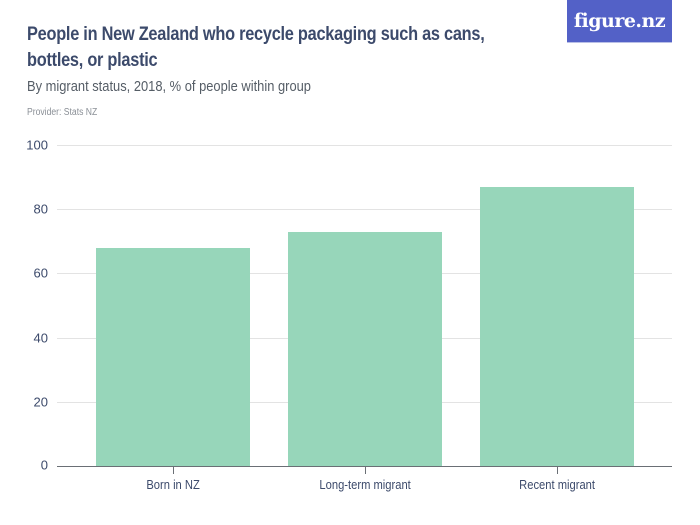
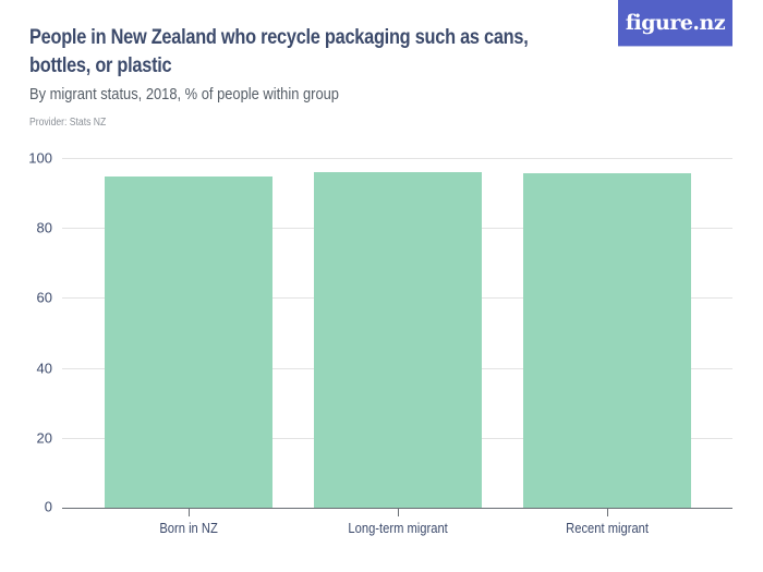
Born in NZ: 68 -> 95
Long-term migrant: 73 -> 96
Recent migrant: 87 -> 96
